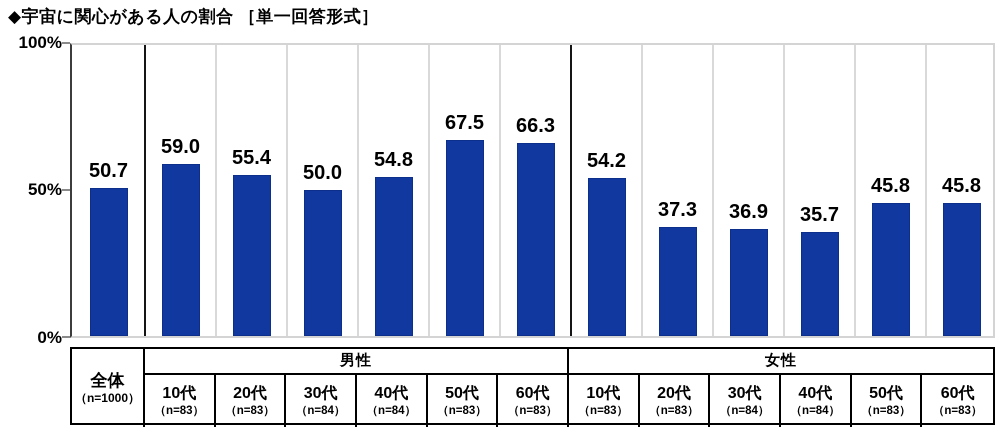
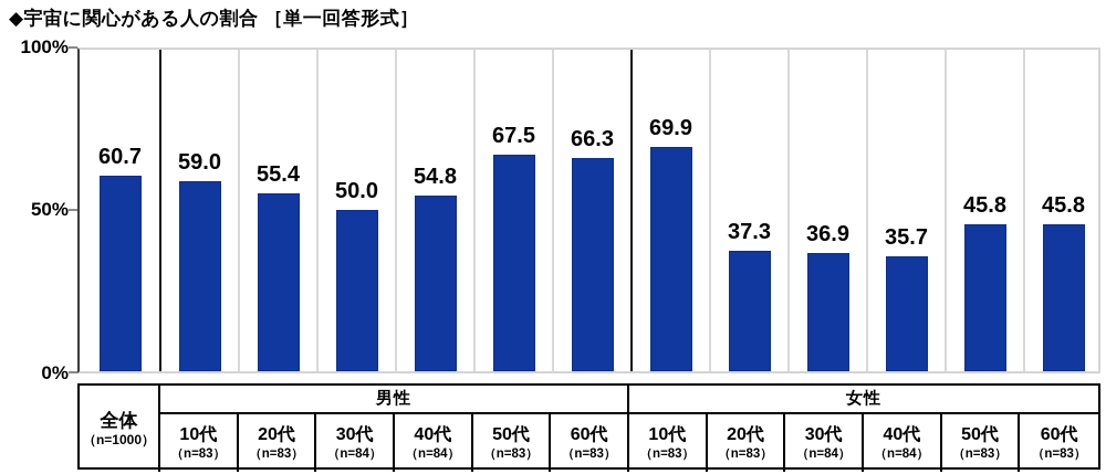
全体: 50.7 -> 60.7
女性 10代: 54.2 -> 69.9
